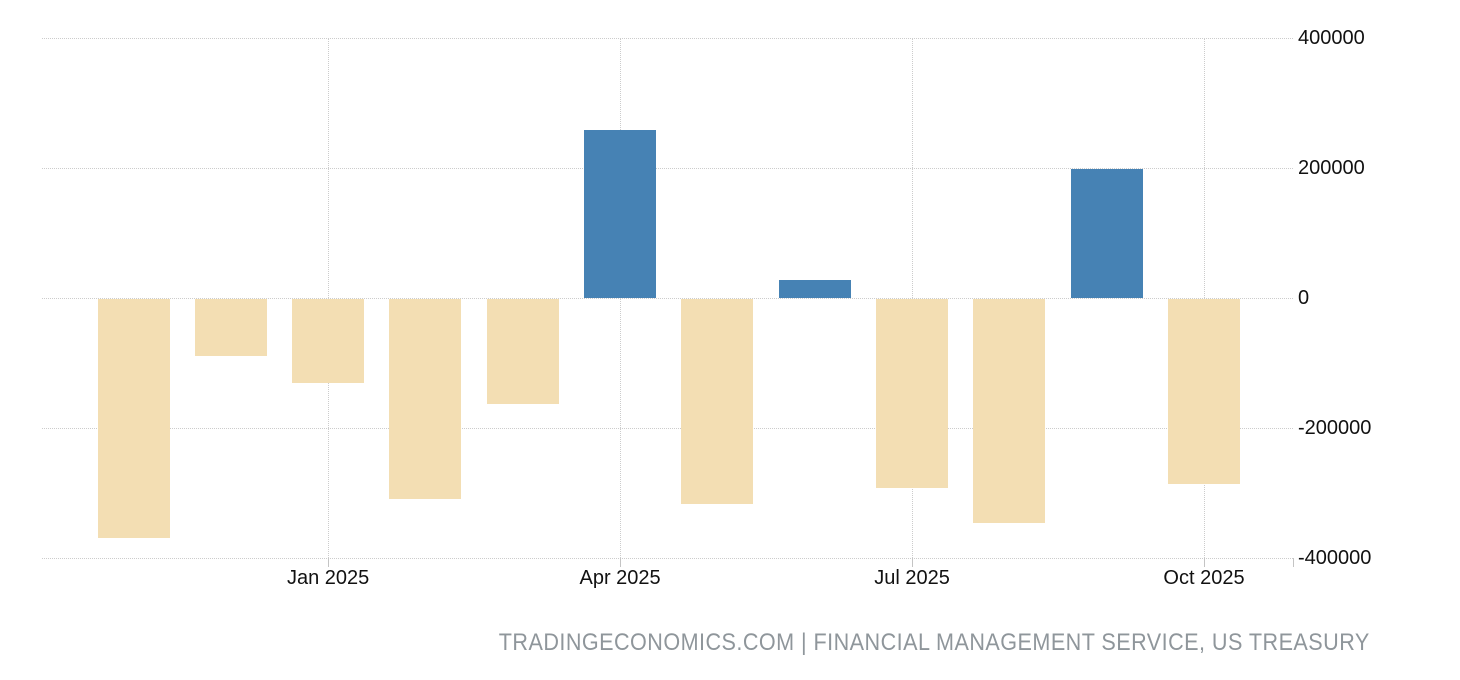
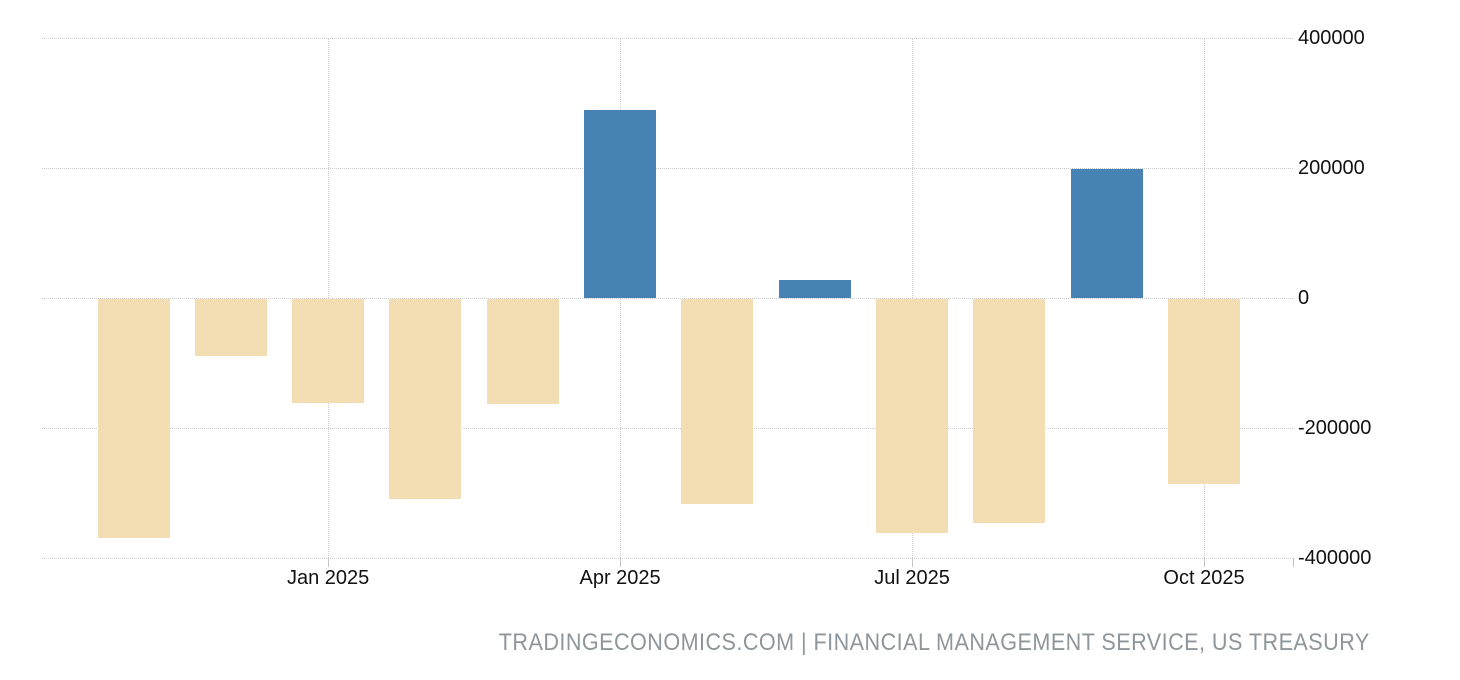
Jan 2025: -130000 -> -160000
Apr 2025: 260000 -> 290000
Jul 2025: -290000 -> -360000
